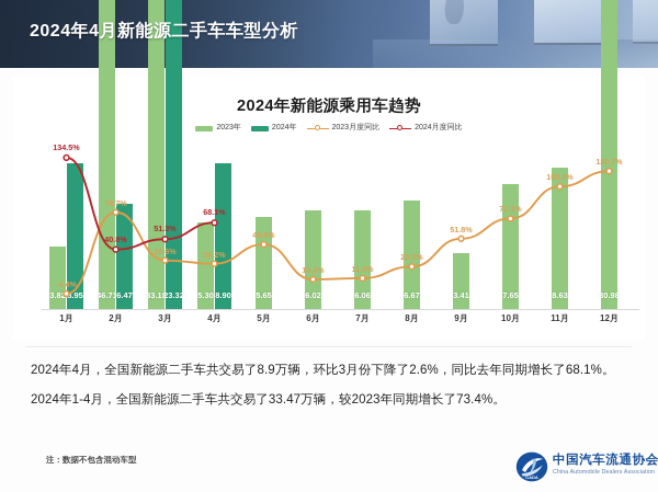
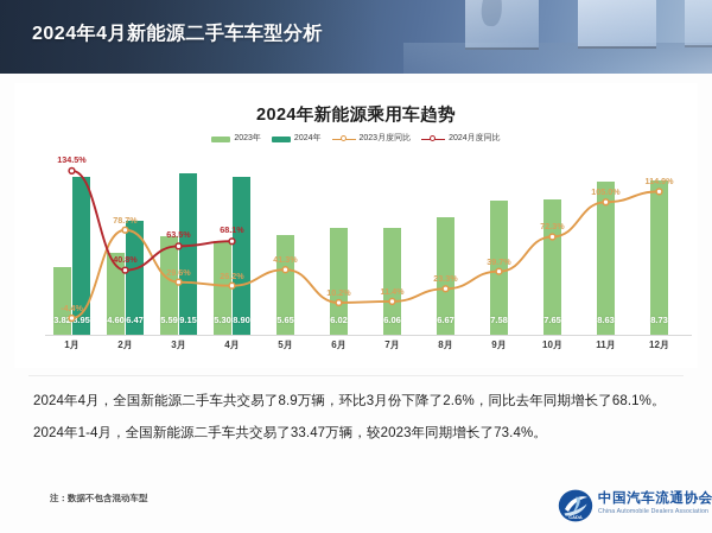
2023年/2月: 46.71 -> 4.60
2023年/3月: 33.18 -> 5.59
2024年/3月: 23.32 -> 9.15
2024月度同比/3月: 51.3% -> 63.5%
2023月度同比/5月: 45.9% -> 41.3%
2023年/9月: 3.41 -> 7.58
2023月度同比/9月: 51.8% -> 39.7%
2023年/12月: 30.98 -> 8.73
2023月度同比/12月: 120.7% -> 114.9%
